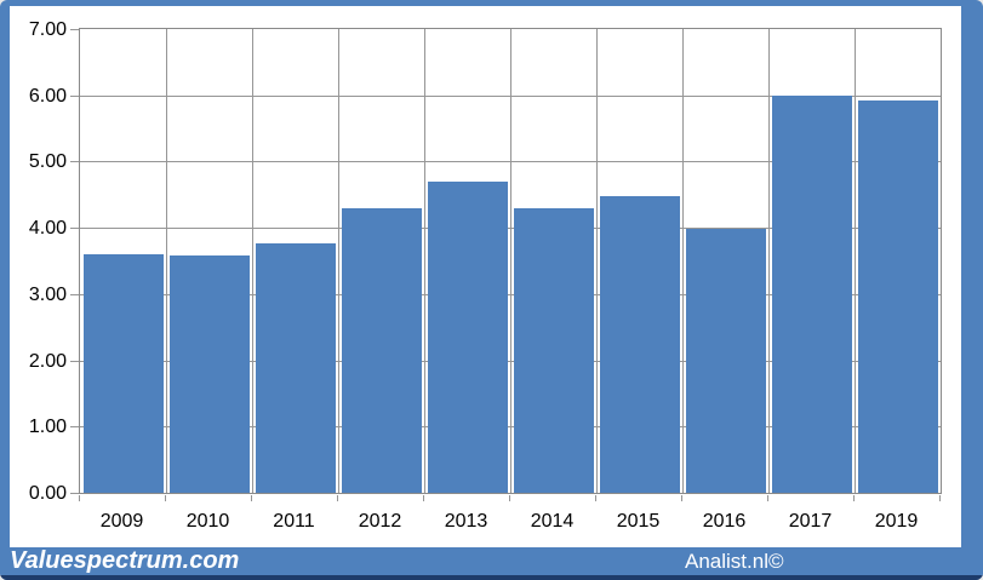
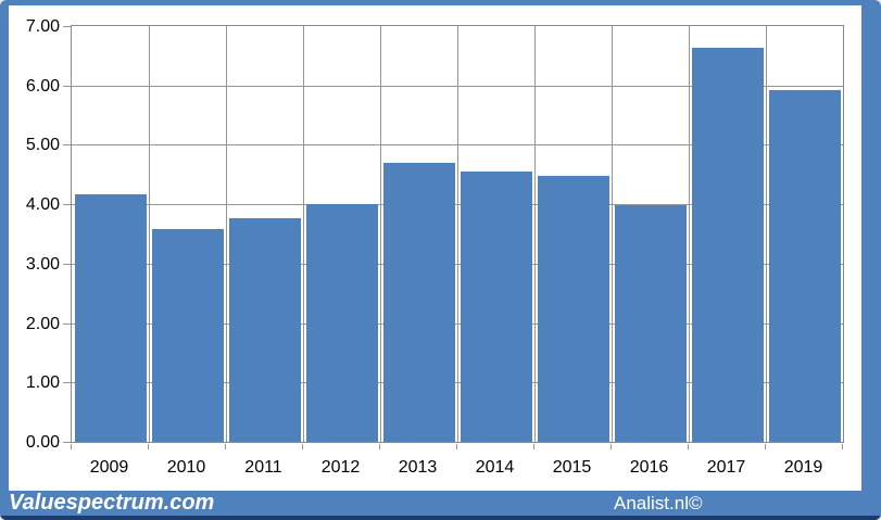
2009: 3.6 -> 4.2
2012: 4.3 -> 4.0
2014: 4.3 -> 4.6
2017: 6.0 -> 6.6
